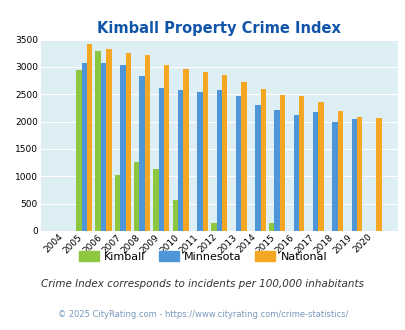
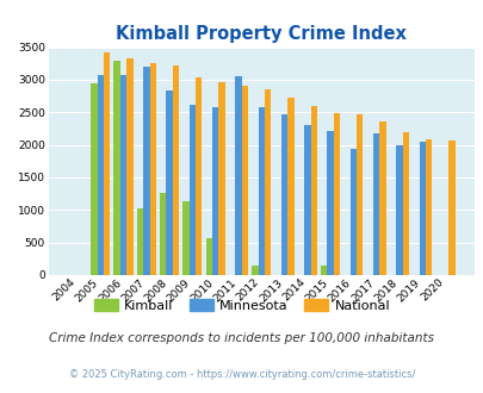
Minnesota/2007: 3040 -> 3200
Minnesota/2011: 2550 -> 3060
Minnesota/2016: 2120 -> 1940
